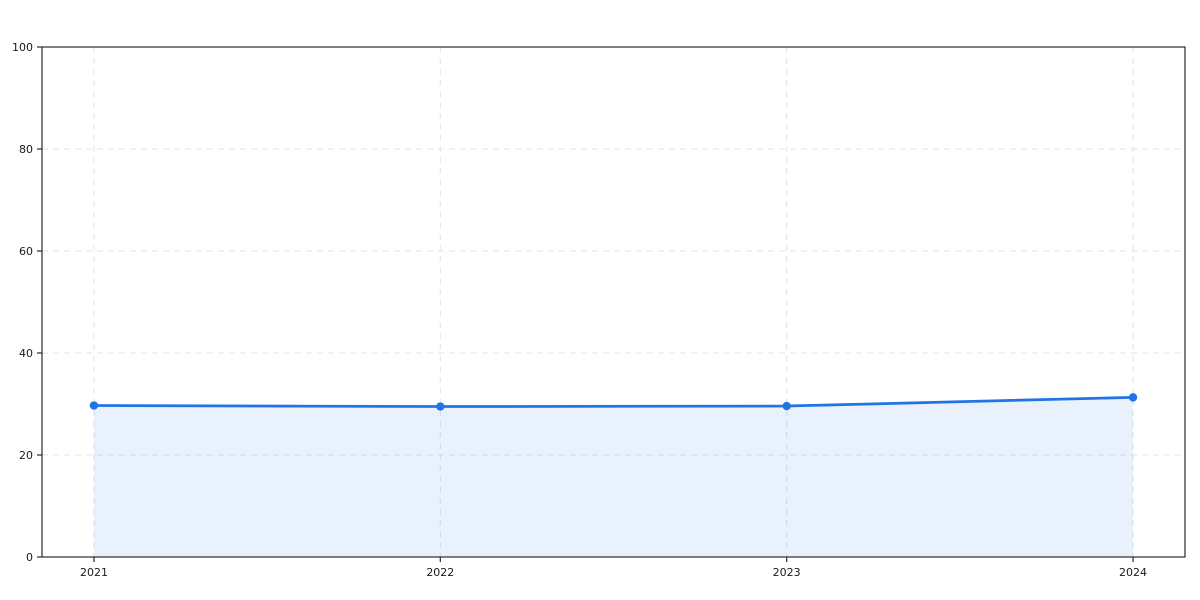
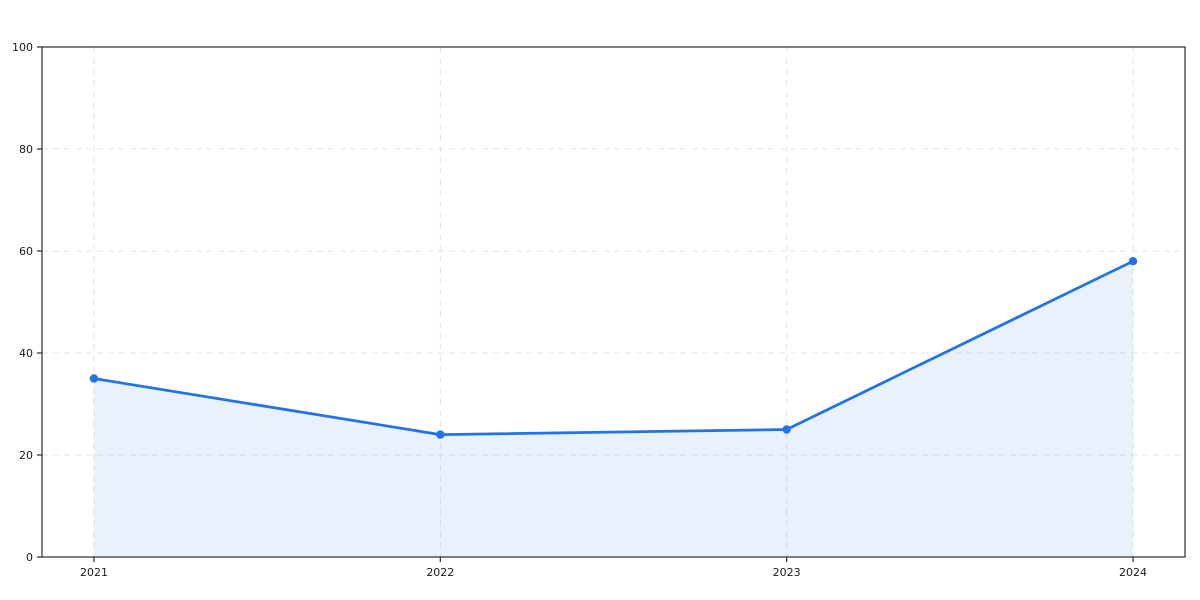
2021: 30 -> 35
2022: 30 -> 24
2023: 30 -> 25
2024: 31 -> 58
